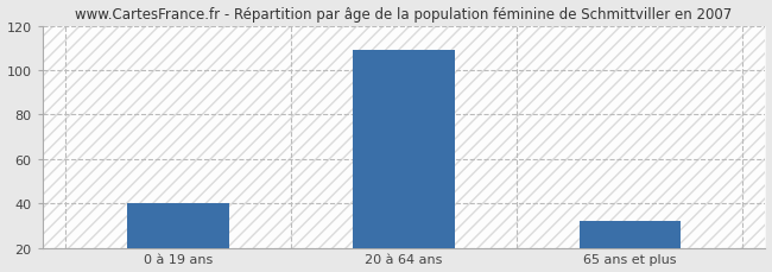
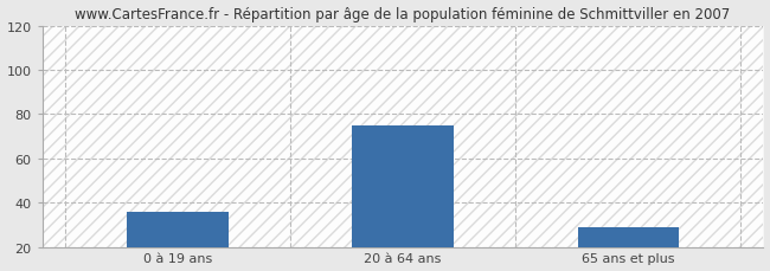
0 à 19 ans: 40 -> 36
20 à 64 ans: 109 -> 75
65 ans et plus: 32 -> 29
